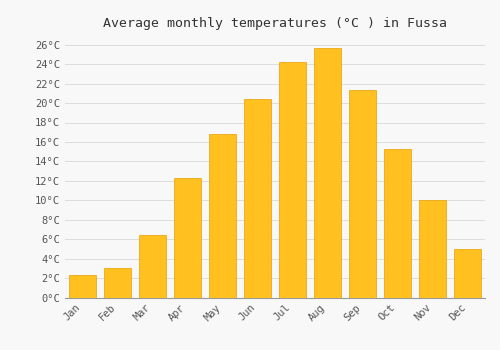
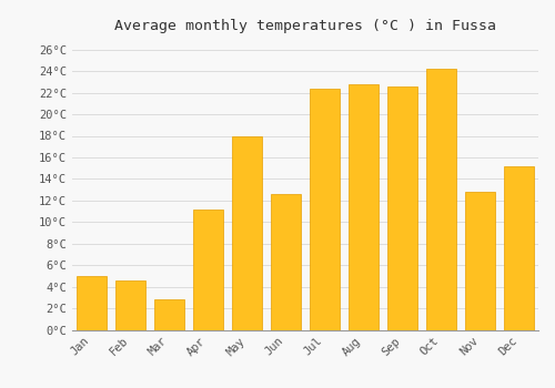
Jan: 2.3°C -> 5.0°C
Feb: 3.0°C -> 4.6°C
Mar: 6.4°C -> 2.8°C
Apr: 12.3°C -> 11.2°C
May: 16.8°C -> 18.0°C
Jun: 20.4°C -> 12.6°C
Jul: 24.2°C -> 22.4°C
Aug: 25.7°C -> 22.8°C
Sep: 21.3°C -> 22.6°C
Oct: 15.3°C -> 24.2°C
Nov: 10.0°C -> 12.8°C
Dec: 5.0°C -> 15.2°C
